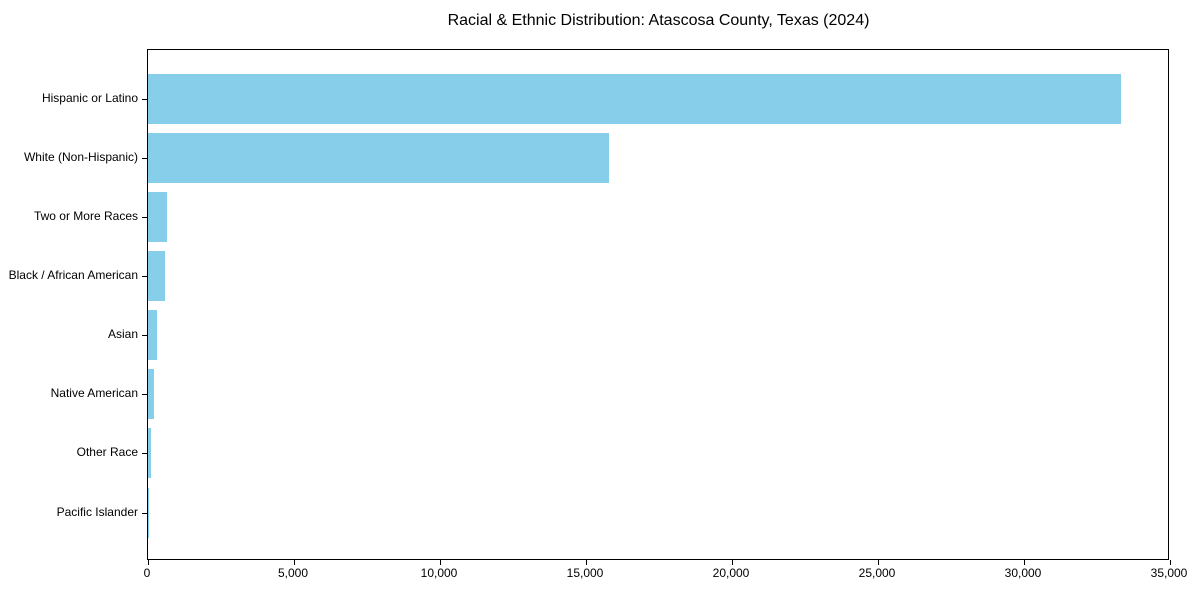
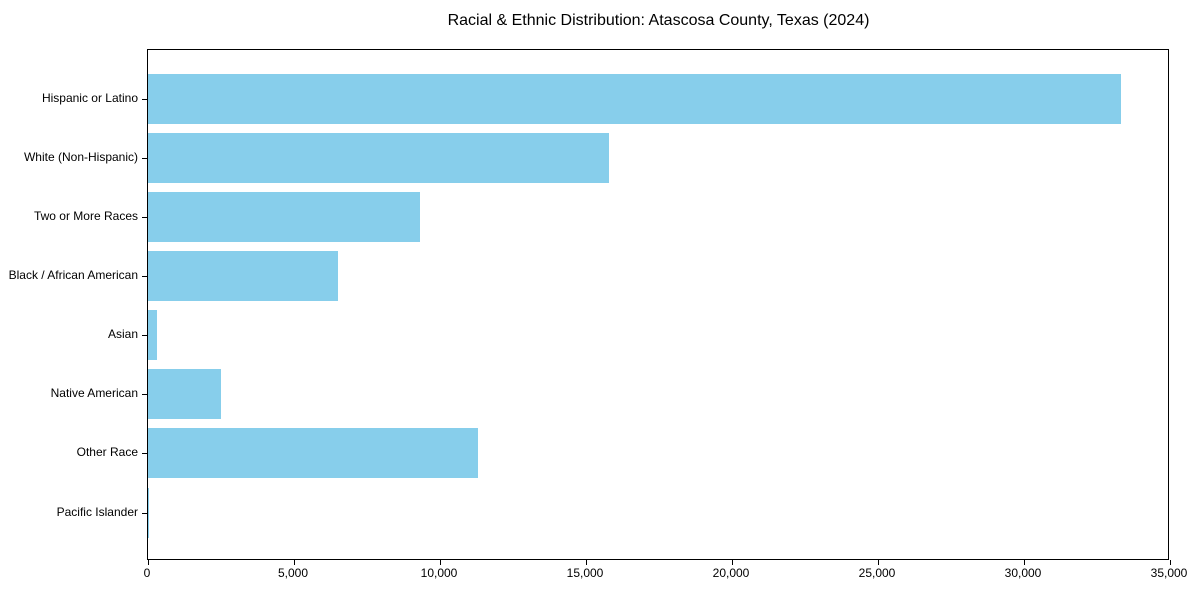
Two or More Races: 600 -> 9300
Black / African American: 600 -> 6500
Native American: 200 -> 2500
Other Race: 100 -> 11300
